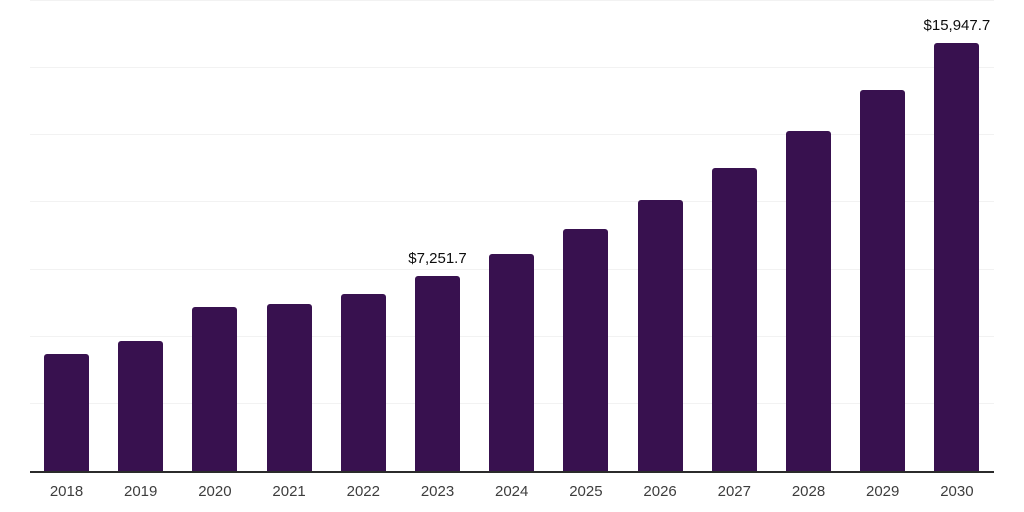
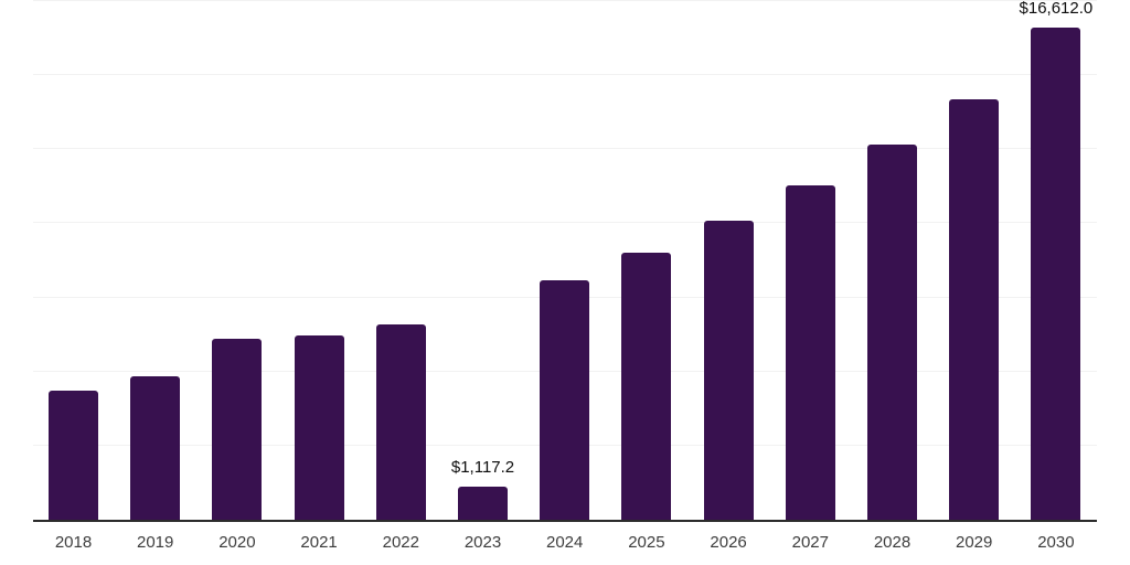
2023: $7,251.7 -> $1,117.2
2030: $15,947.7 -> $16,612.0
